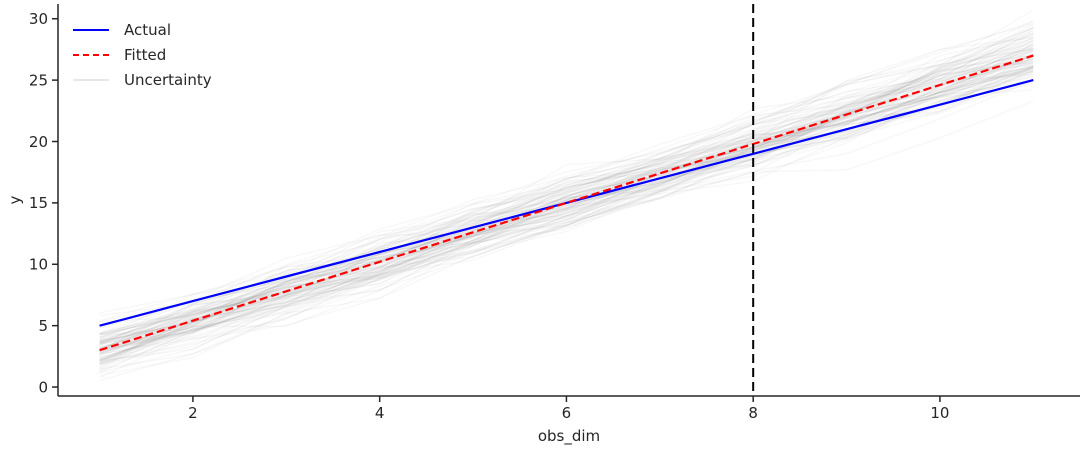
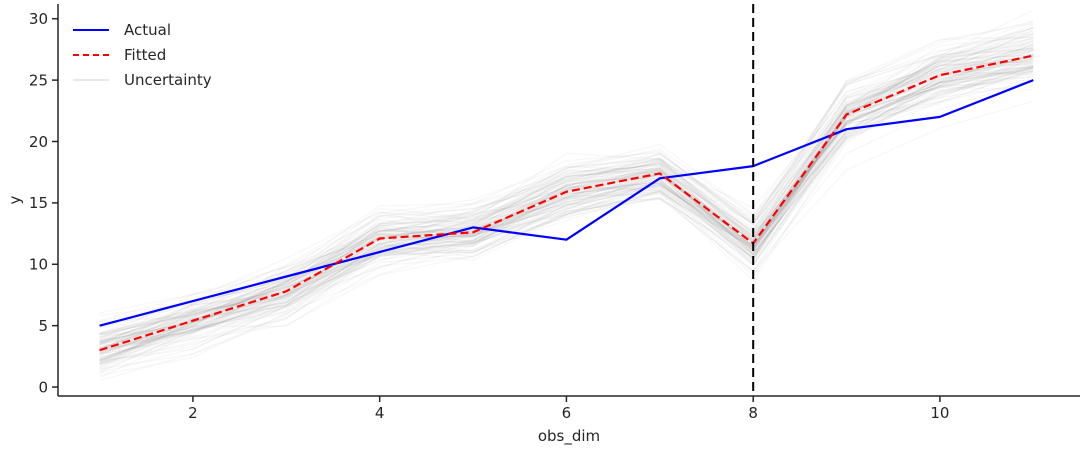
Fitted/4: 10.2 -> 12.1
Actual/6: 15 -> 12
Fitted/6: 15.0 -> 15.9
Actual/8: 19 -> 18
Fitted/8: 19.8 -> 11.7
Actual/10: 23 -> 22
Fitted/10: 24.6 -> 25.4
